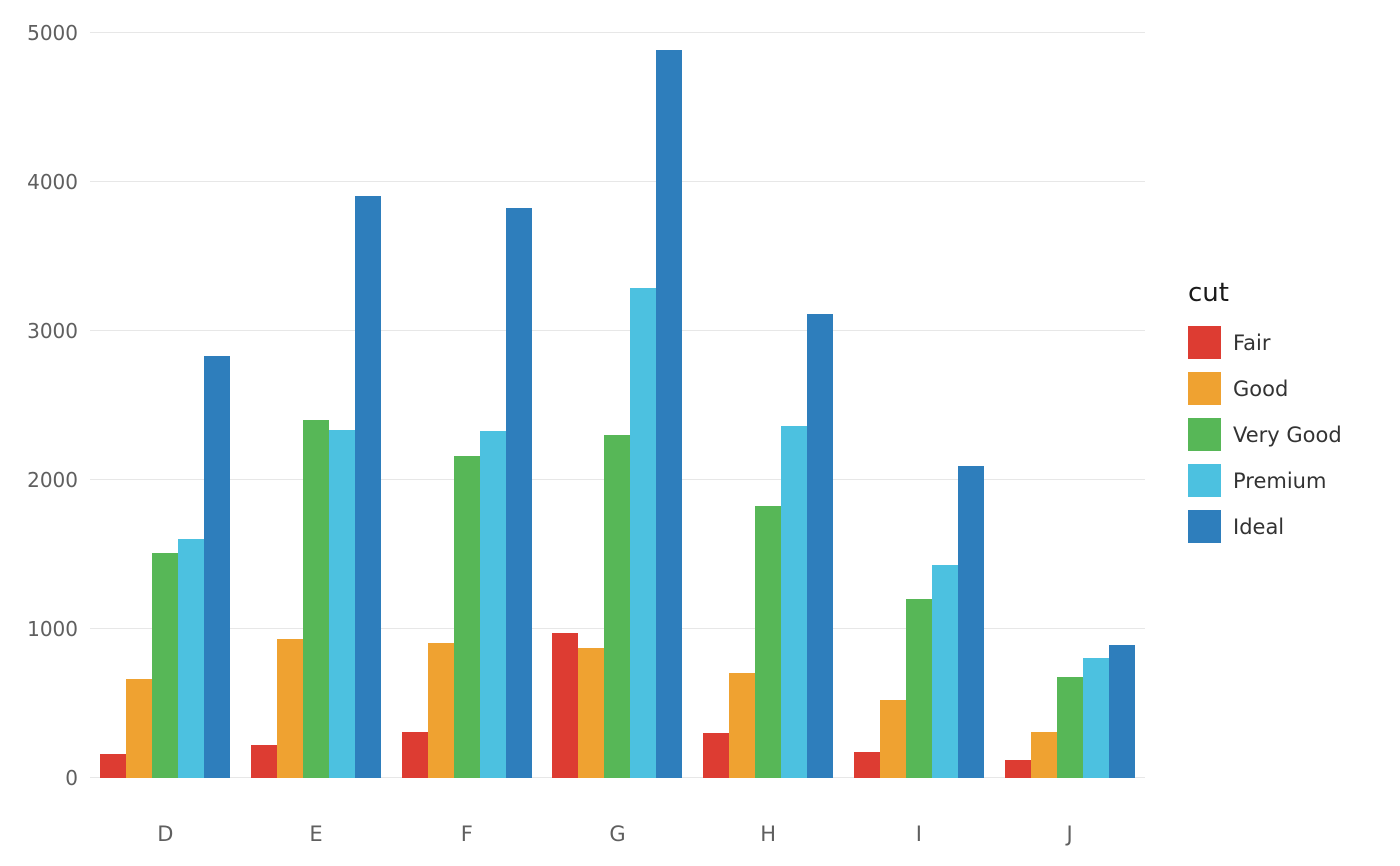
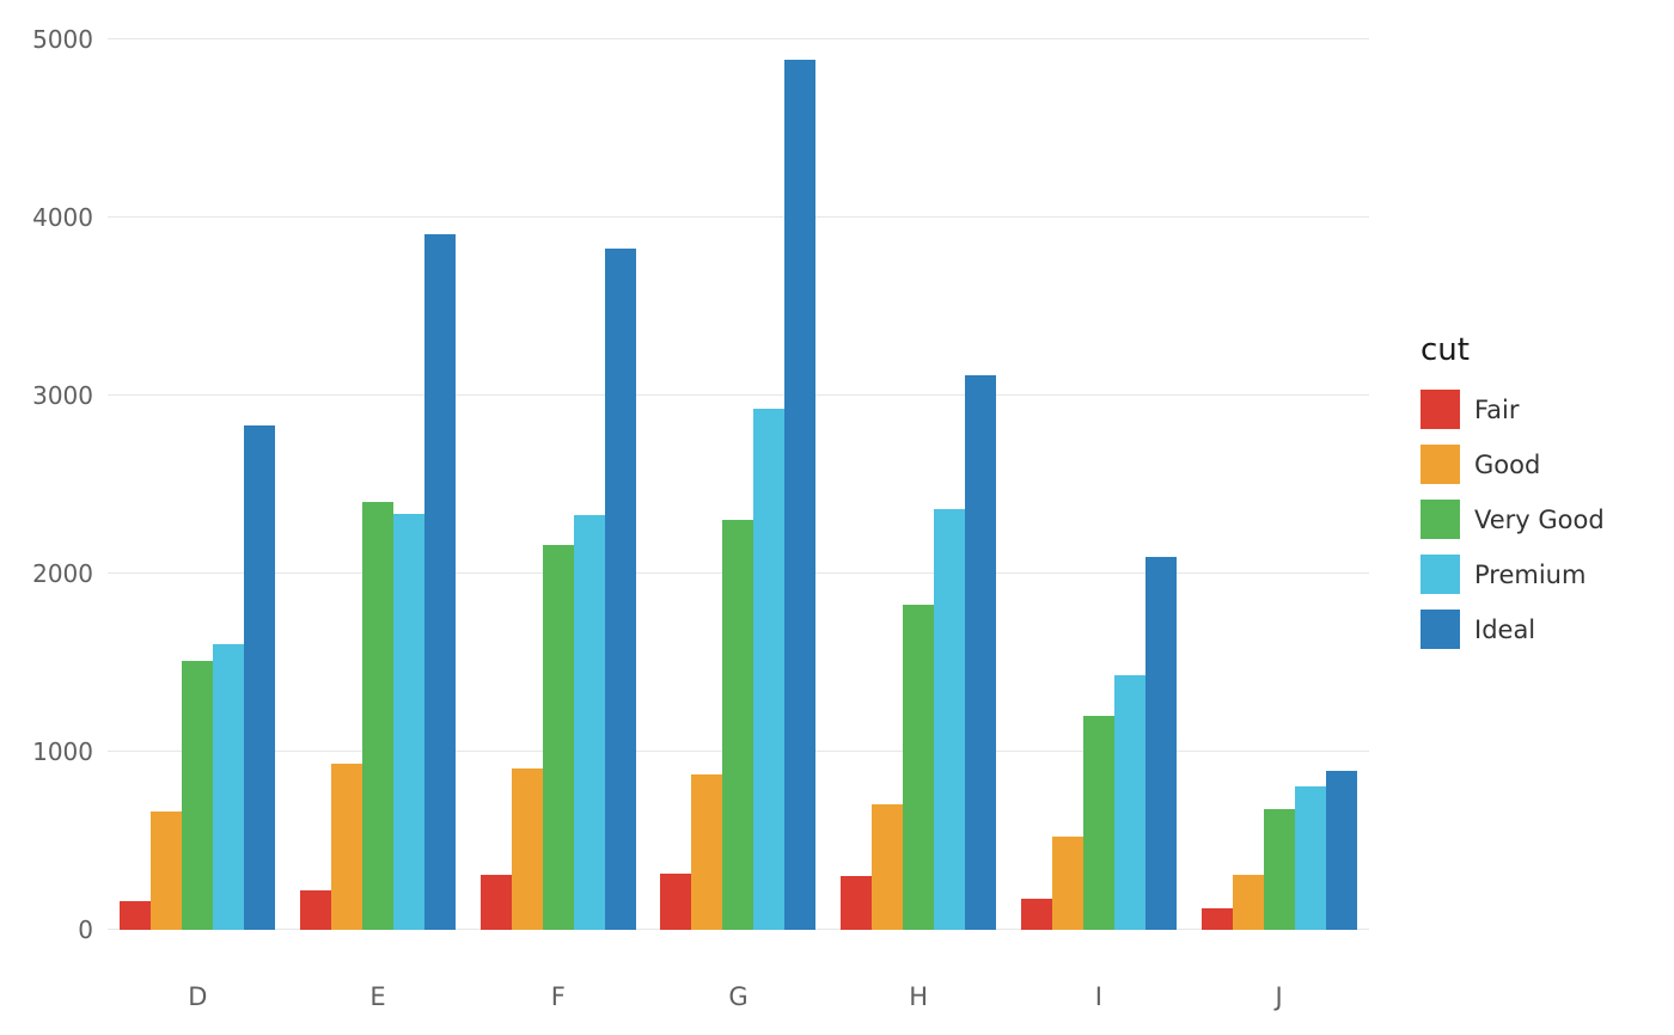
Fair/G: 970 -> 310
Premium/G: 3290 -> 2920
